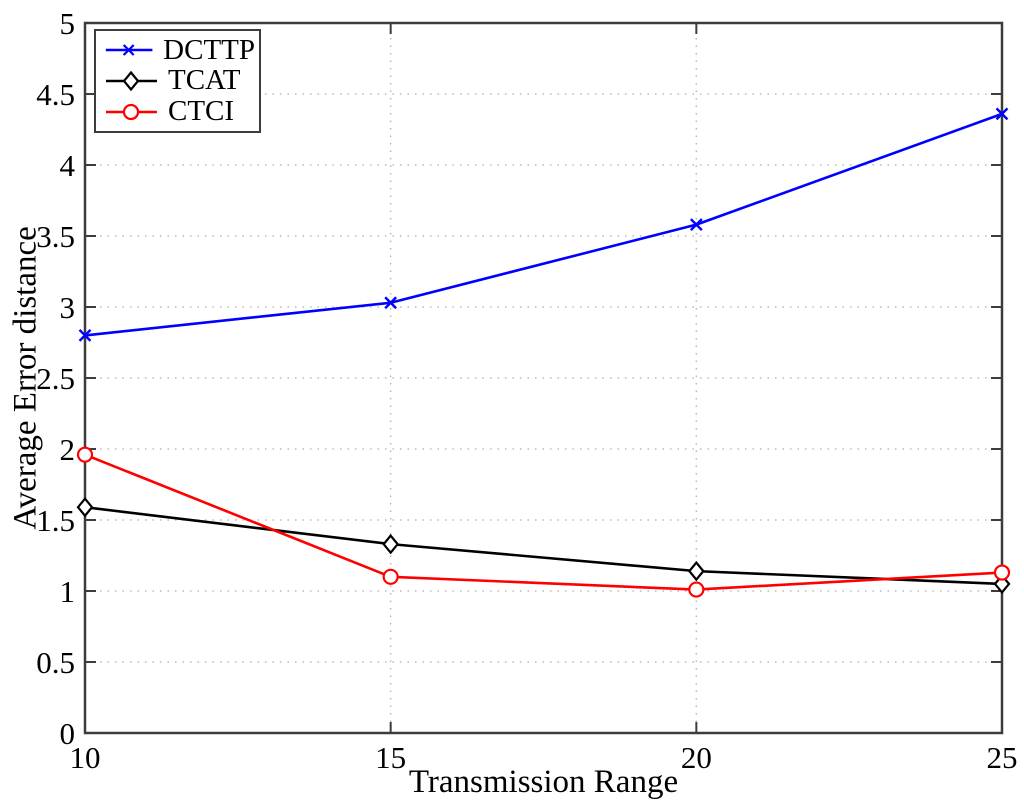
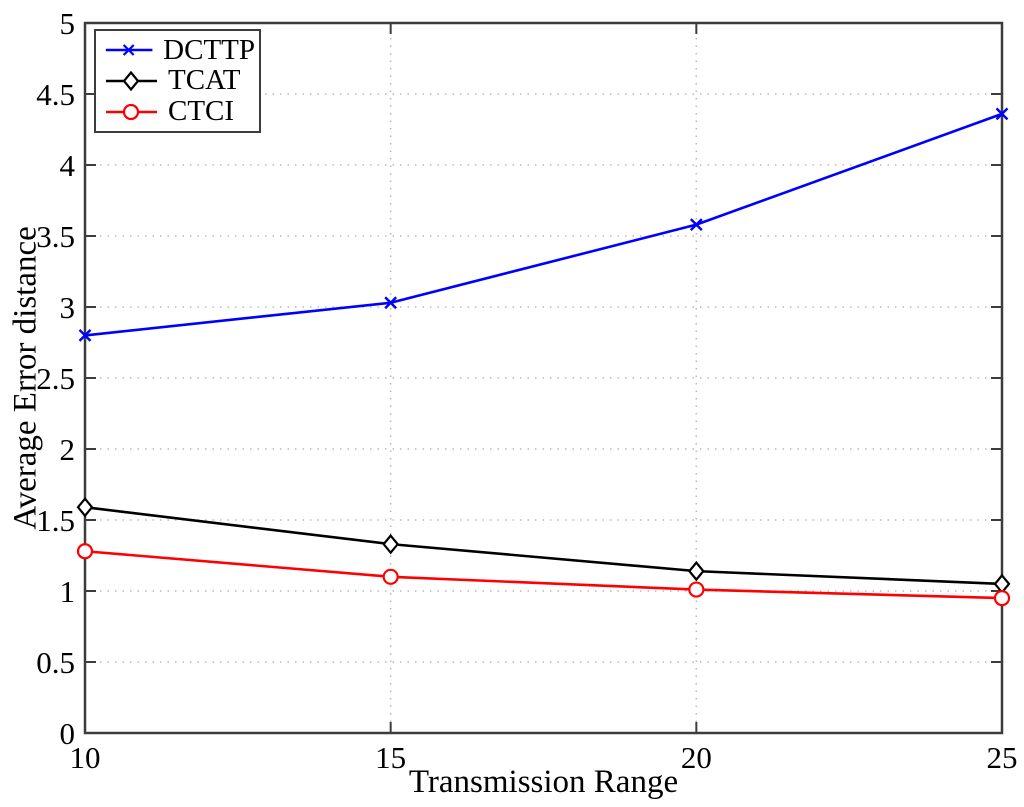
CTCI/10: 1.96 -> 1.28
CTCI/25: 1.13 -> 0.95
